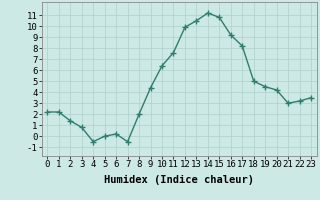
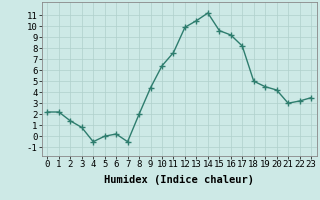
15: 10.8 -> 9.6
